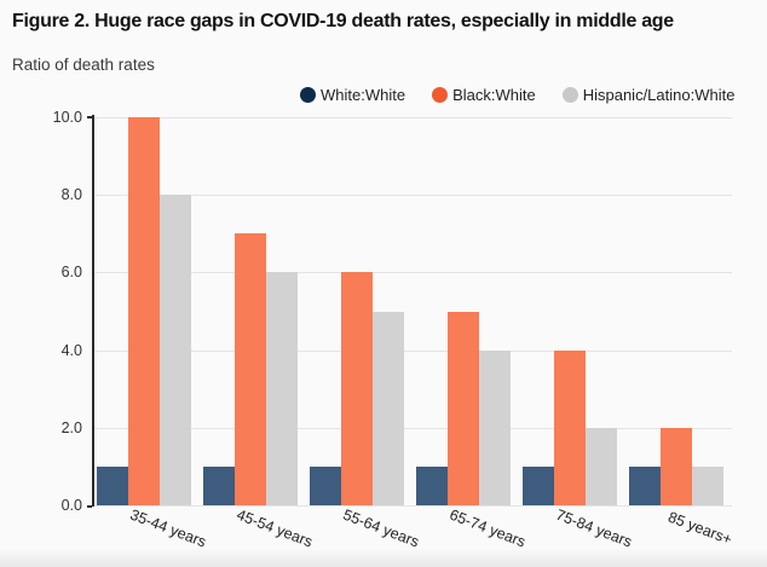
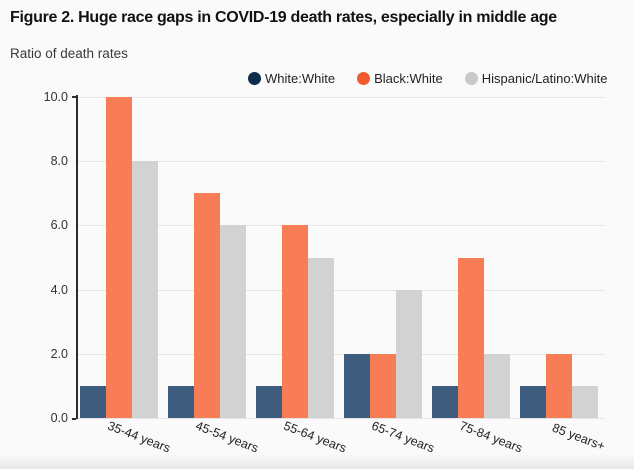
White:White/65-74 years: 1 -> 2
Black:White/65-74 years: 5 -> 2
Black:White/75-84 years: 4 -> 5
